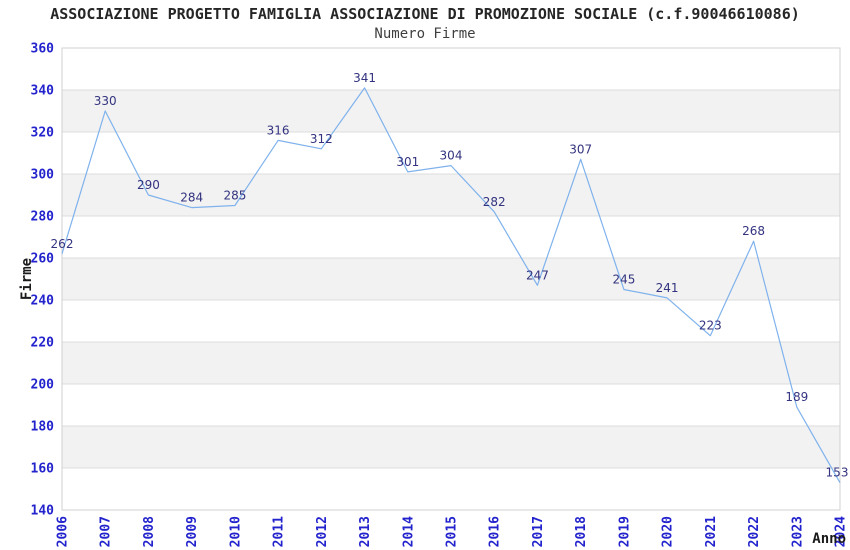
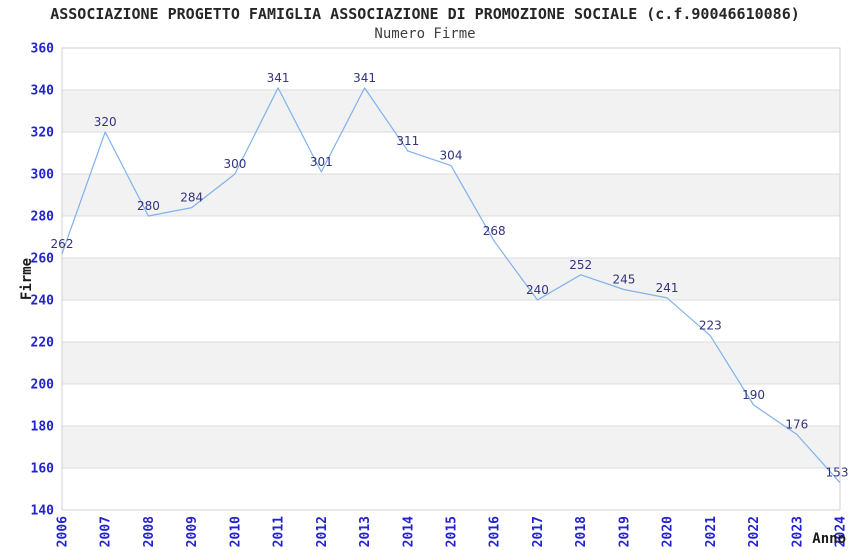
2007: 330 -> 320
2008: 290 -> 280
2010: 285 -> 300
2011: 316 -> 341
2012: 312 -> 301
2014: 301 -> 311
2016: 282 -> 268
2017: 247 -> 240
2018: 307 -> 252
2022: 268 -> 190
2023: 189 -> 176
